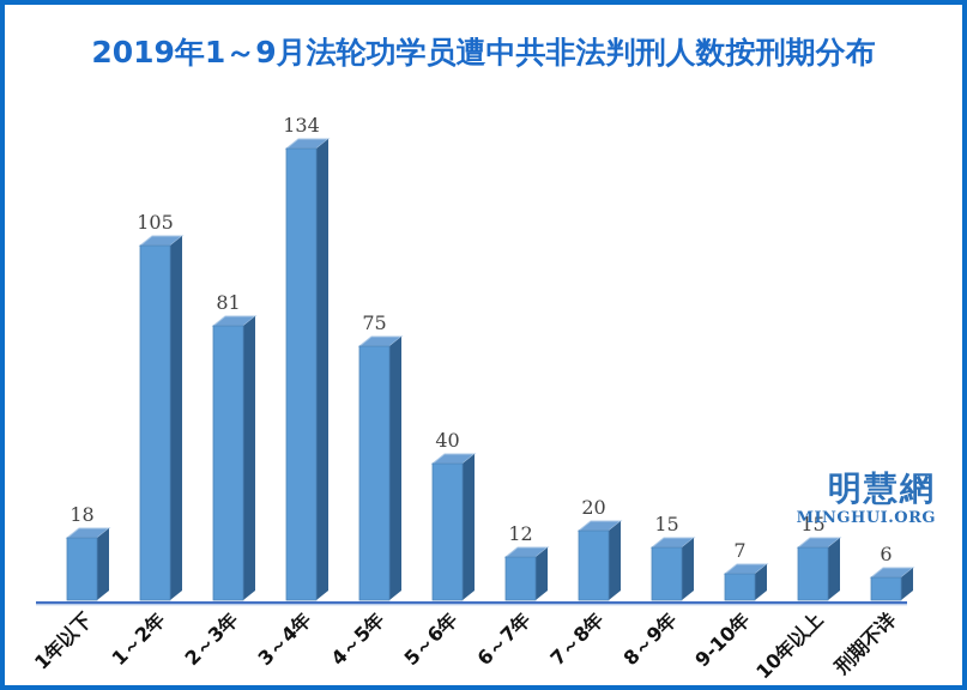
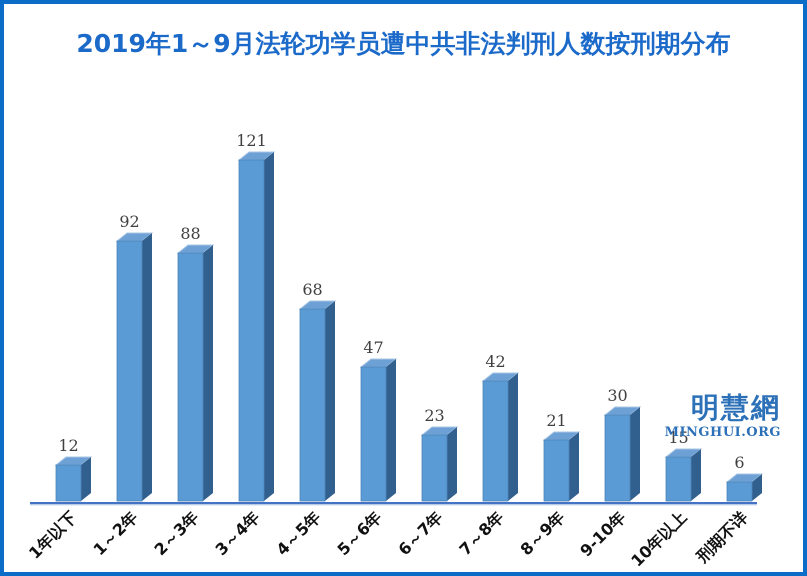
1年以下: 18 -> 12
1～2年: 105 -> 92
2～3年: 81 -> 88
3～4年: 134 -> 121
4～5年: 75 -> 68
5～6年: 40 -> 47
6～7年: 12 -> 23
7～8年: 20 -> 42
8～9年: 15 -> 21
9-10年: 7 -> 30
